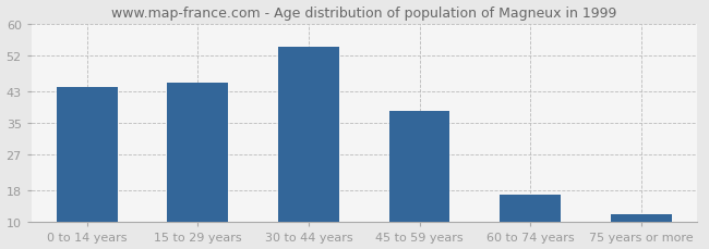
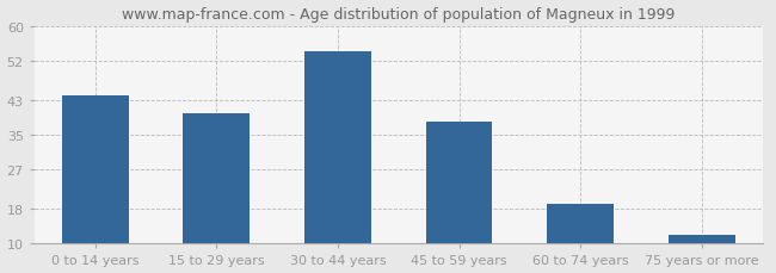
15 to 29 years: 45 -> 40
60 to 74 years: 17 -> 19
